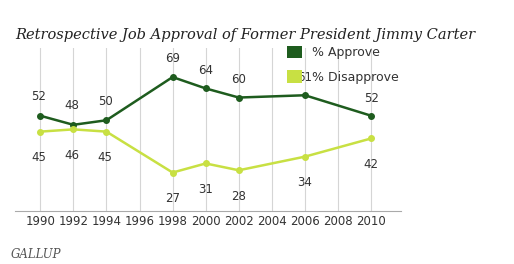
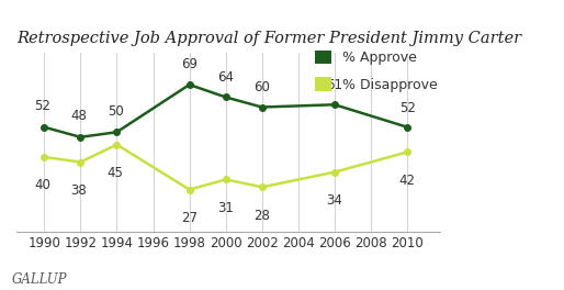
% Disapprove/1990: 45 -> 40
% Disapprove/1992: 46 -> 38
